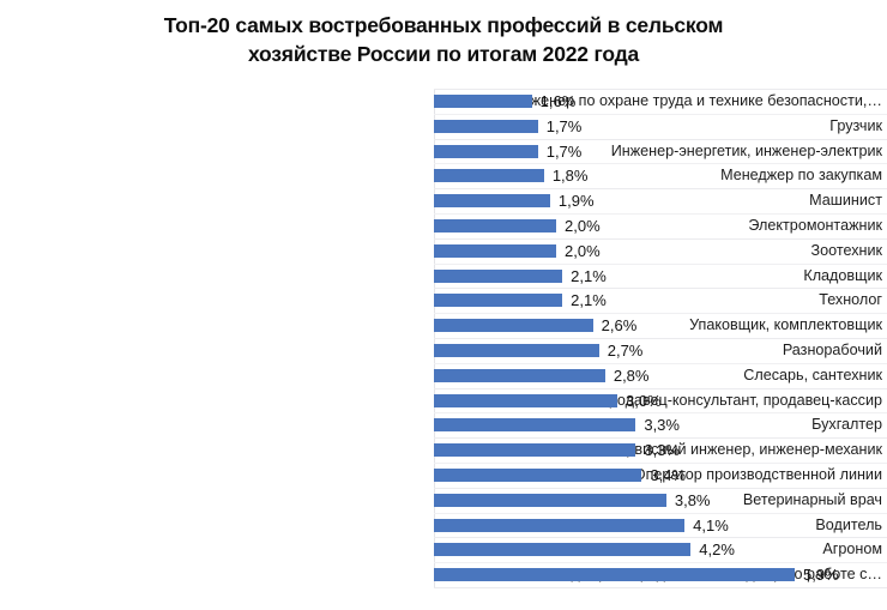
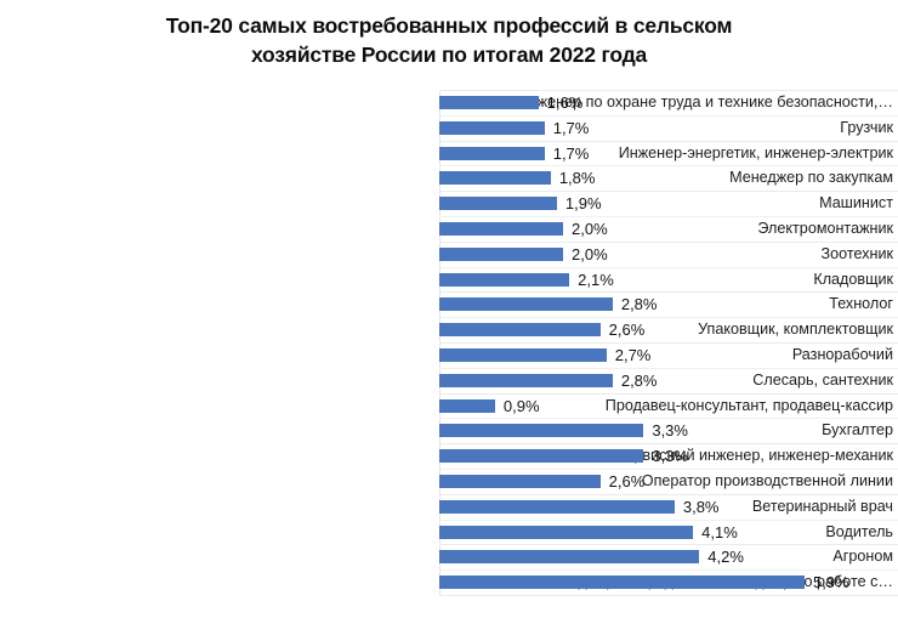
Технолог: 2,1% -> 2,8%
Продавец-консультант, продавец-кассир: 3,0% -> 0,9%
Оператор производственной линии: 3,4% -> 2,6%
